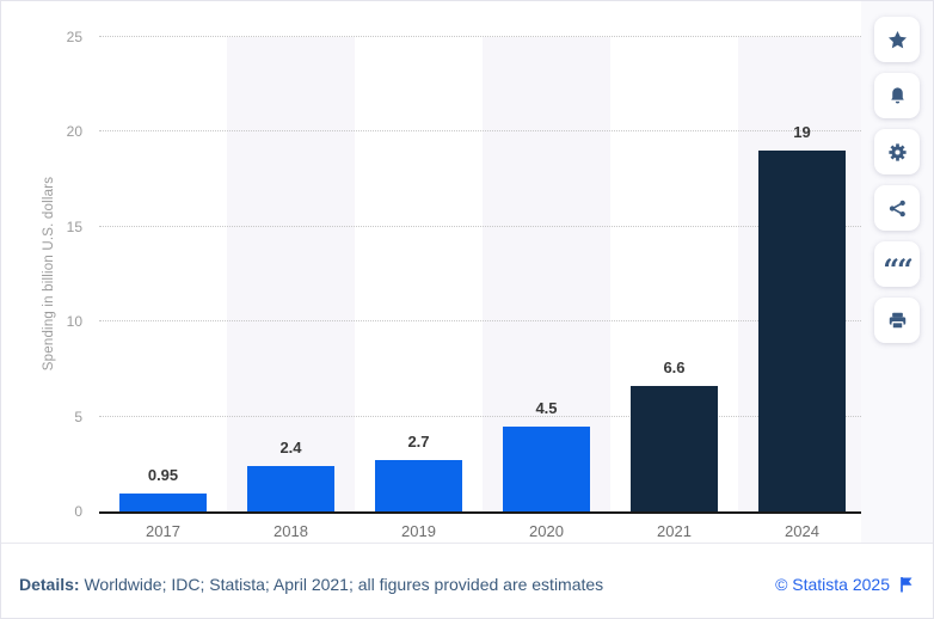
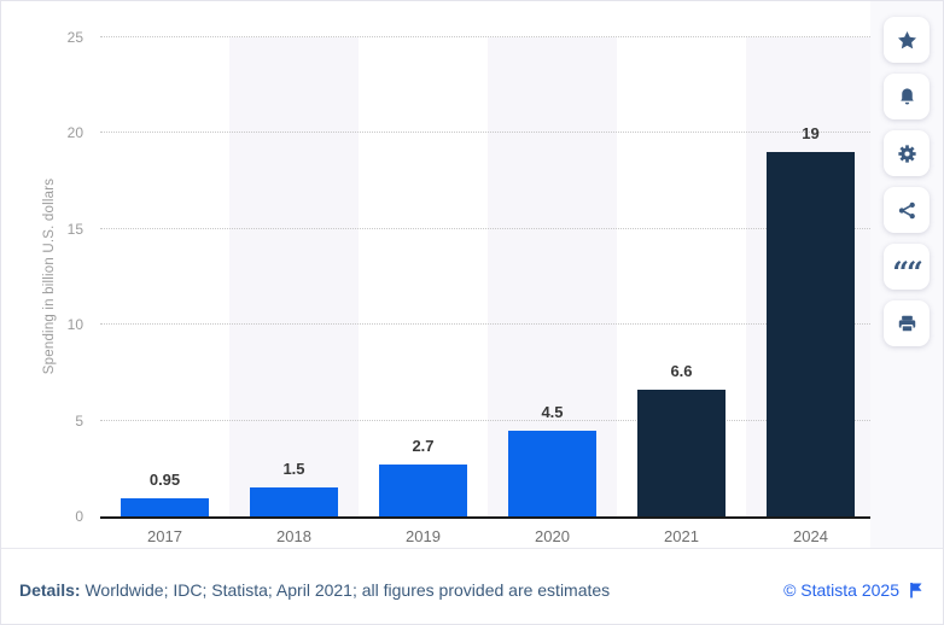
2018: 2.4 -> 1.5
